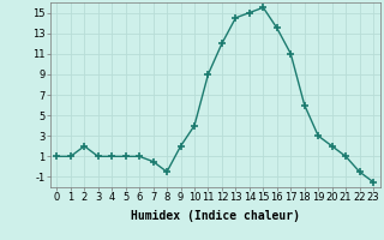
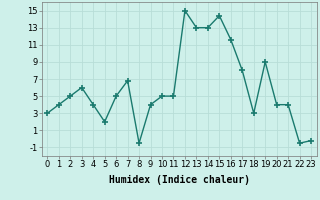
0: 1.0 -> 3.0
1: 1.0 -> 4.0
2: 2.0 -> 5.0
3: 1.0 -> 6.0
4: 1.0 -> 4.0
5: 1.0 -> 2.0
6: 1.0 -> 5.0
7: 0.5 -> 6.8
9: 2.0 -> 4.0
10: 4.0 -> 5.0
11: 9.0 -> 5.0
12: 12.0 -> 15.0
13: 14.5 -> 13.0
14: 15.0 -> 13.0
15: 15.5 -> 14.4
16: 13.5 -> 11.6
17: 11.0 -> 8.0
18: 6.0 -> 3.0
19: 3.0 -> 9.0
20: 2.0 -> 4.0
21: 1.0 -> 4.0
23: -1.5 -> -0.2
